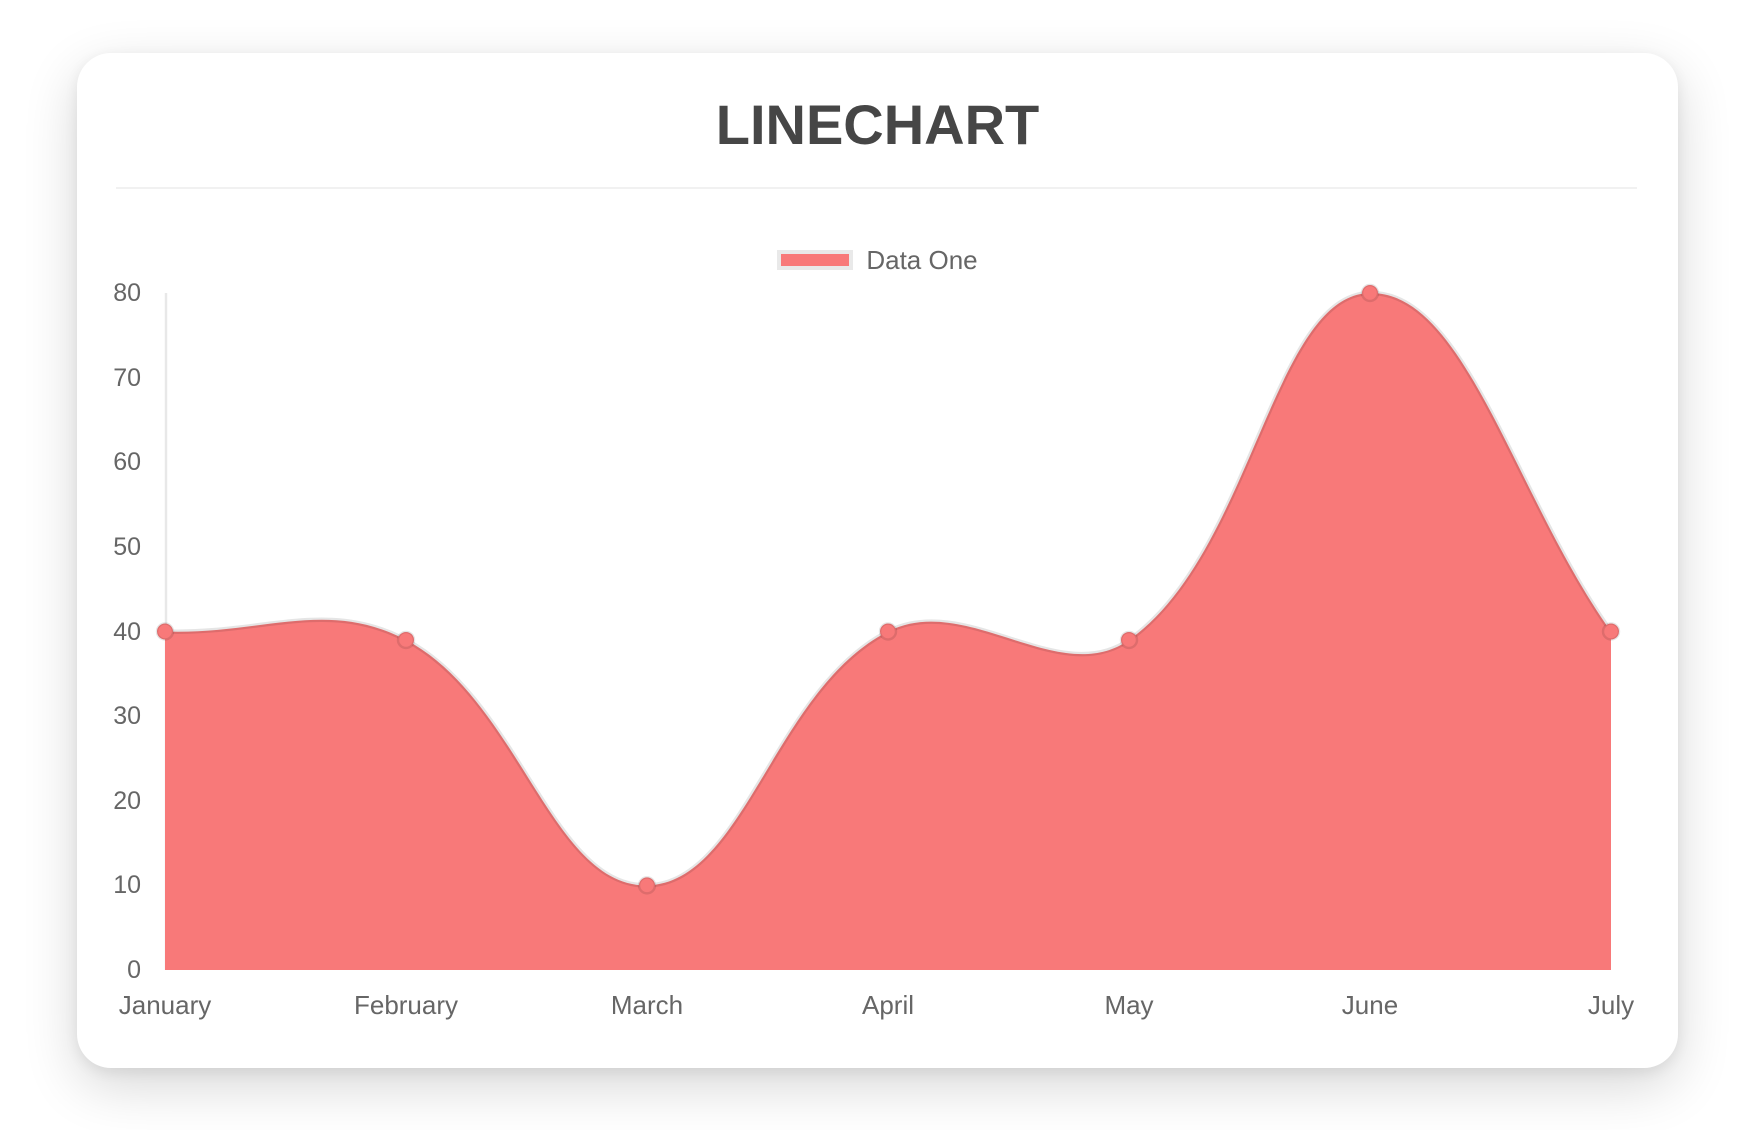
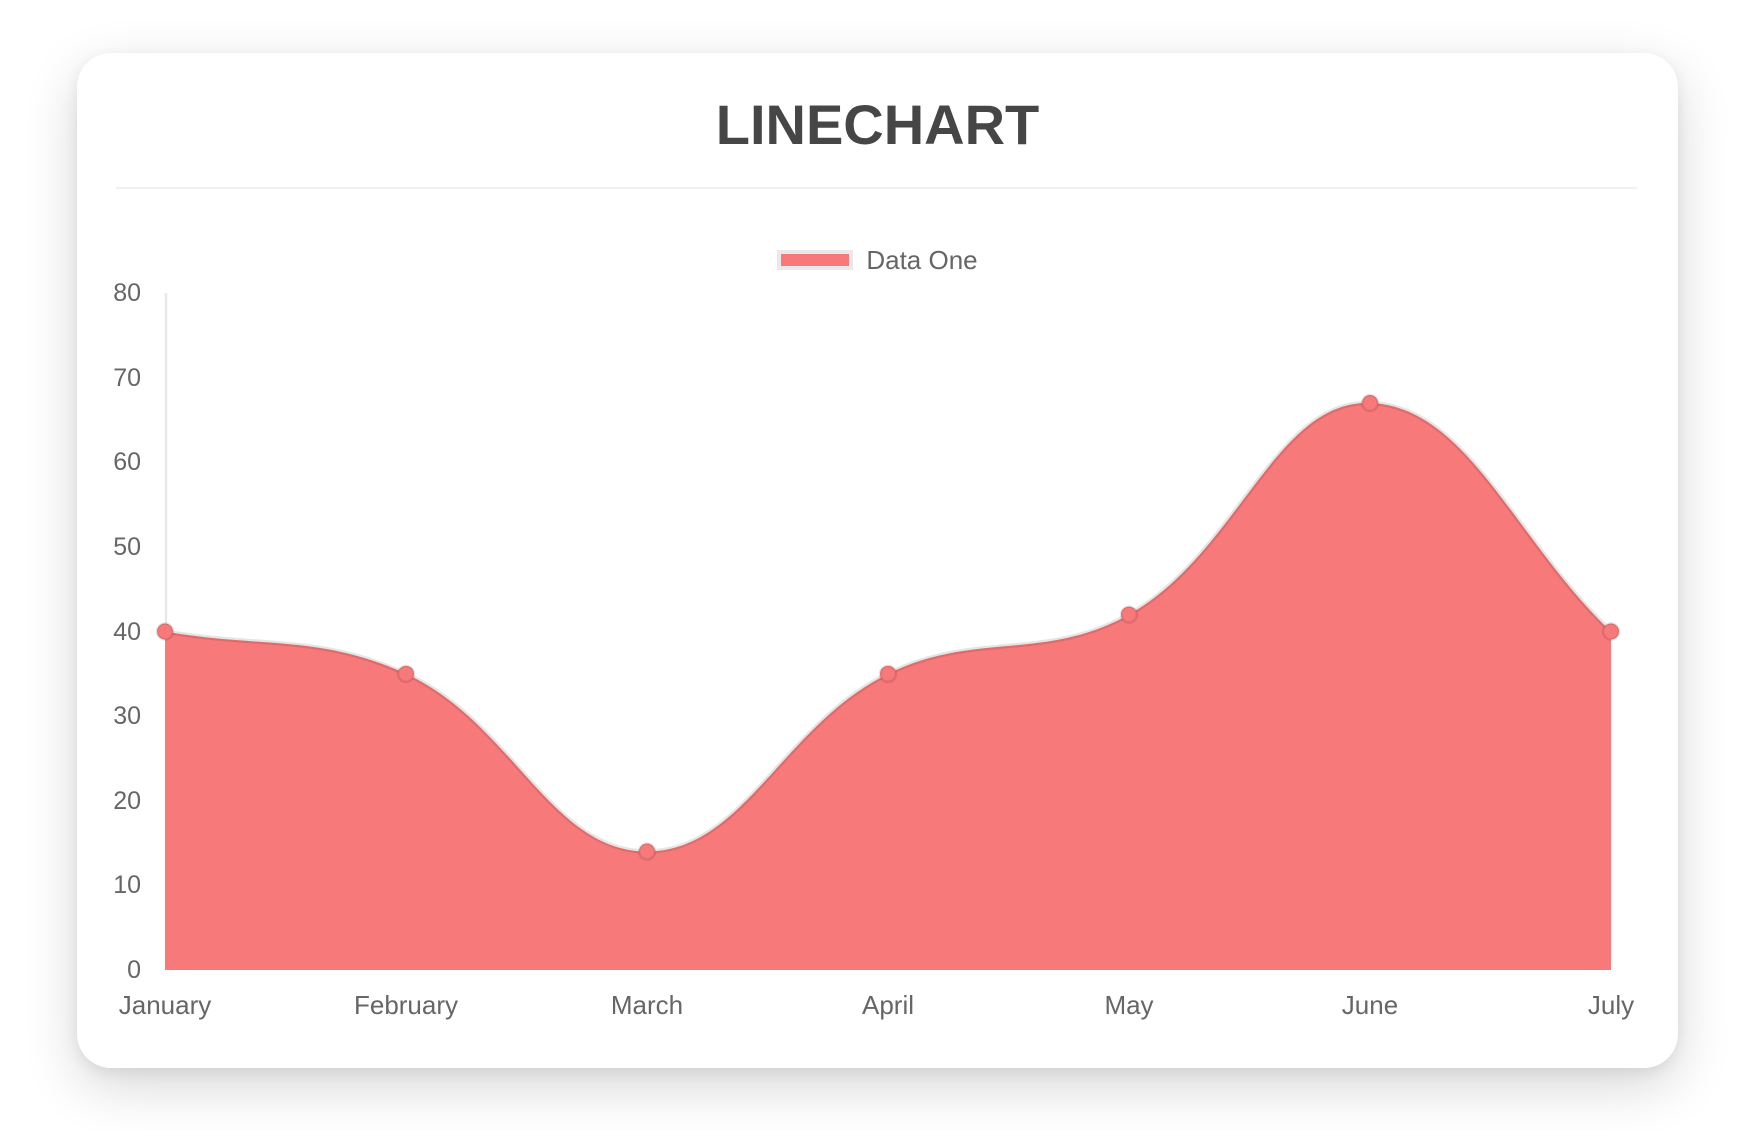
February: 39 -> 35
March: 10 -> 14
April: 40 -> 35
May: 39 -> 42
June: 80 -> 67
